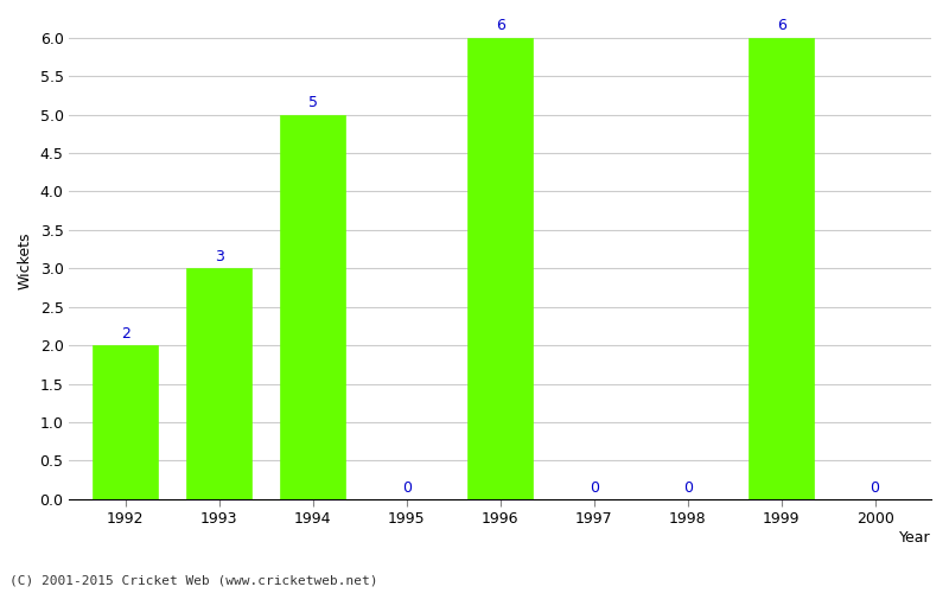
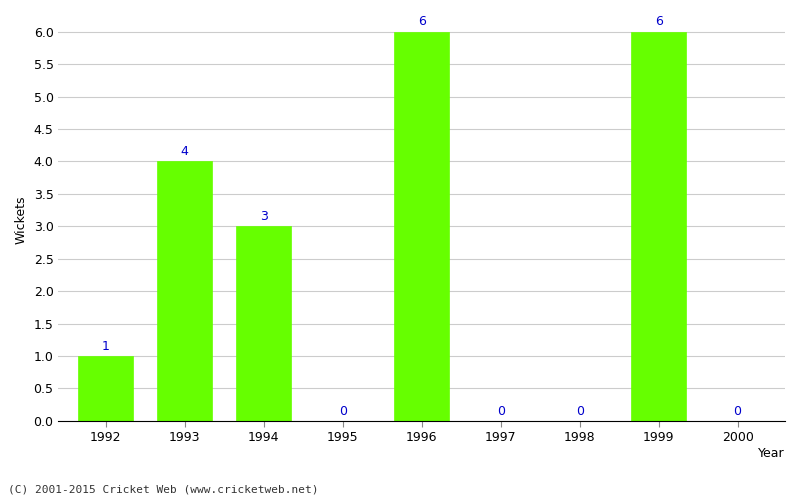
1992: 2 -> 1
1993: 3 -> 4
1994: 5 -> 3
